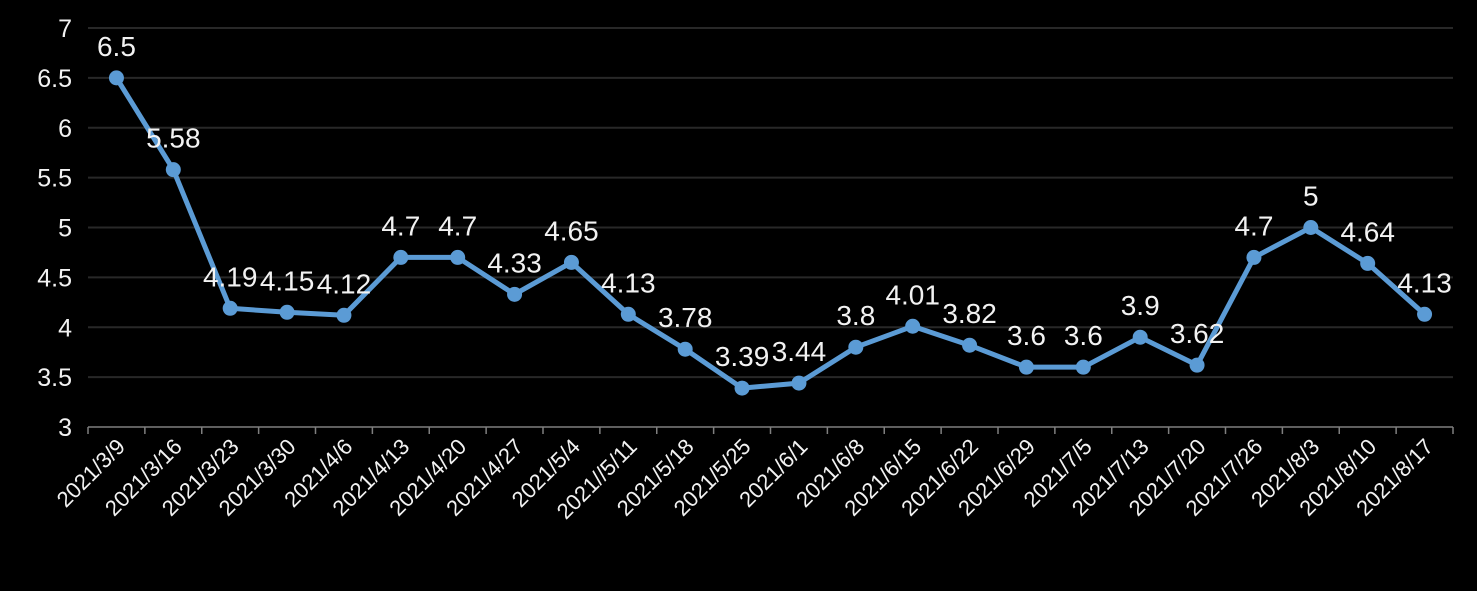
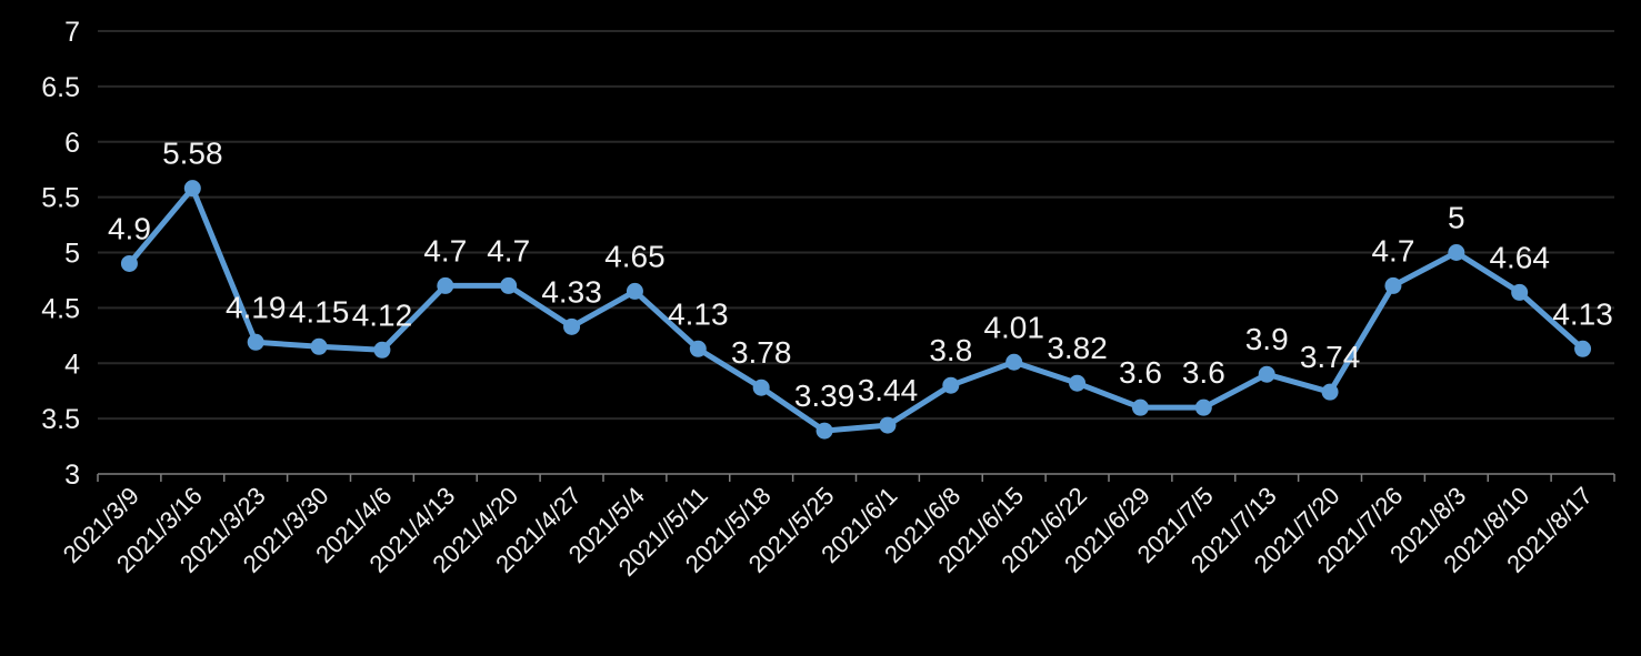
2021/3/9: 6.5 -> 4.9
2021/7/20: 3.62 -> 3.74
